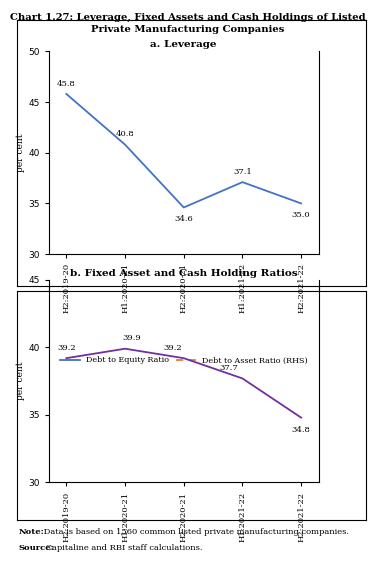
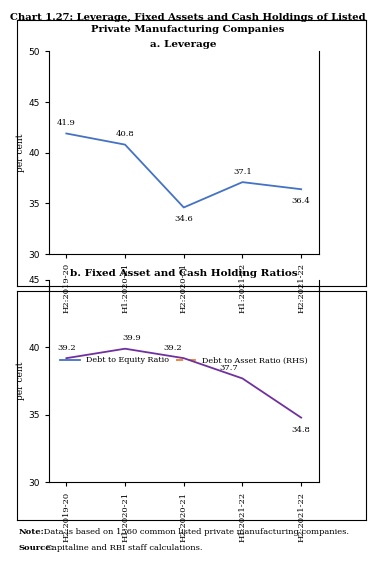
a. Leverage/Debt to Equity Ratio/H2:2019-20: 45.8 -> 41.9
a. Leverage/Debt to Equity Ratio/H2:2021-22: 35.0 -> 36.4
